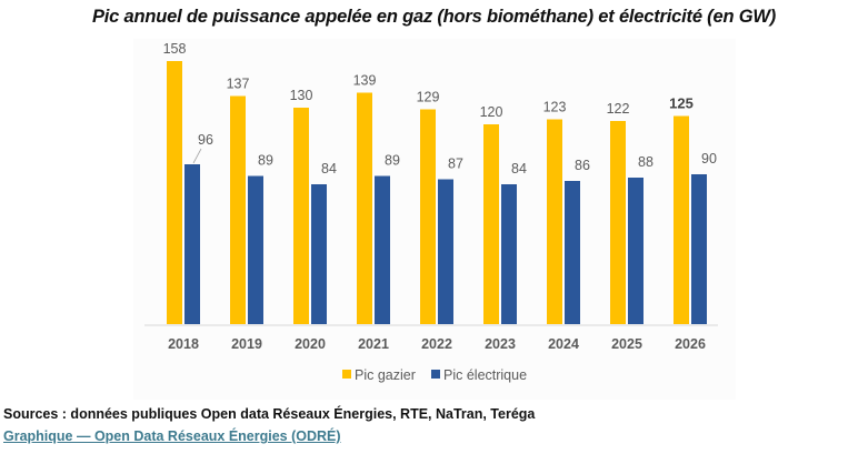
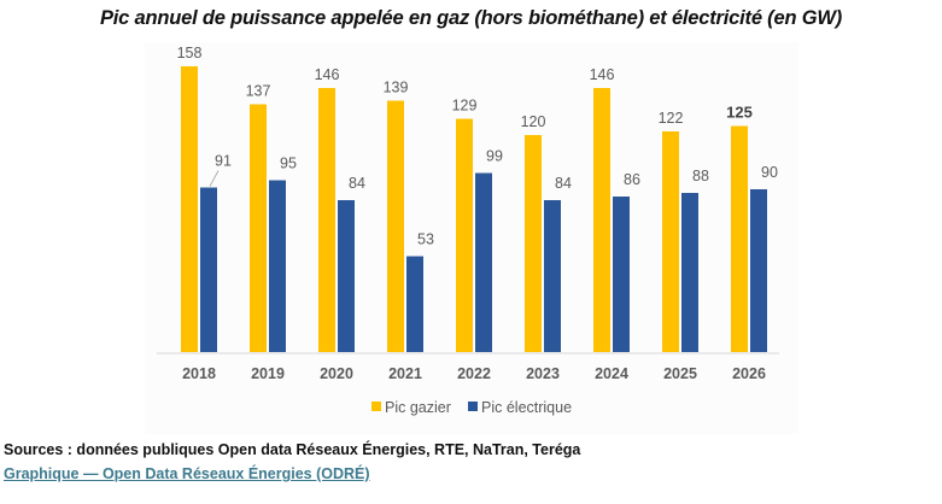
Pic électrique/2018: 96 -> 91
Pic électrique/2019: 89 -> 95
Pic gazier/2020: 130 -> 146
Pic électrique/2021: 89 -> 53
Pic électrique/2022: 87 -> 99
Pic gazier/2024: 123 -> 146
